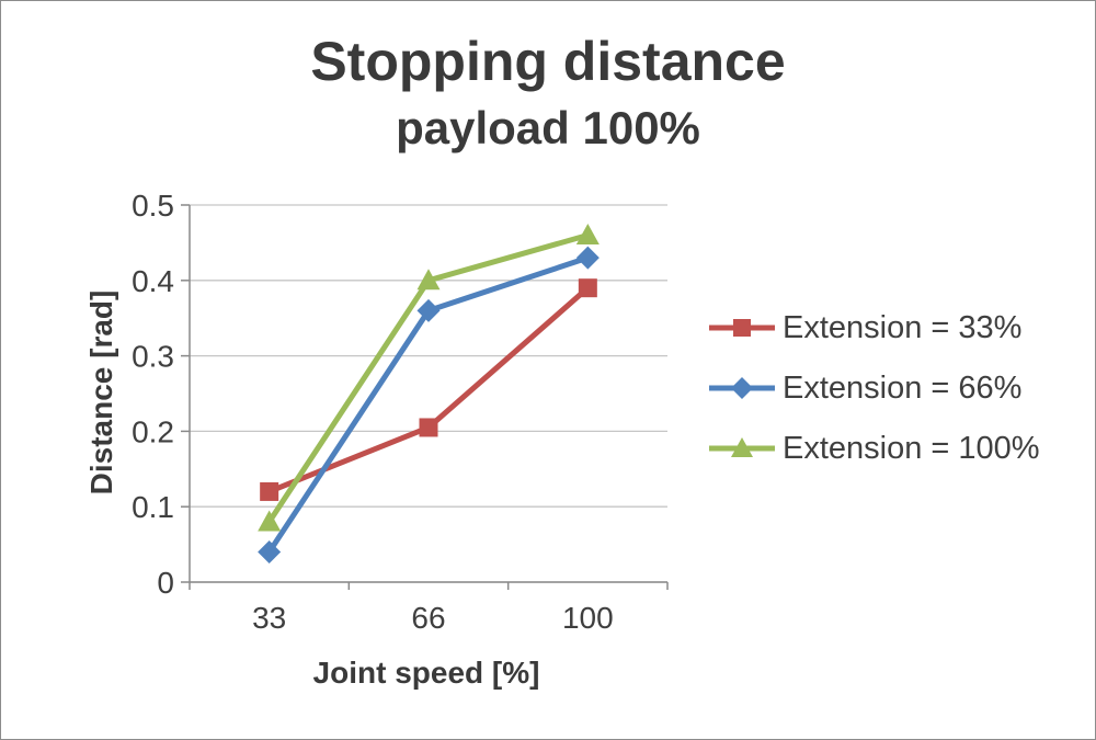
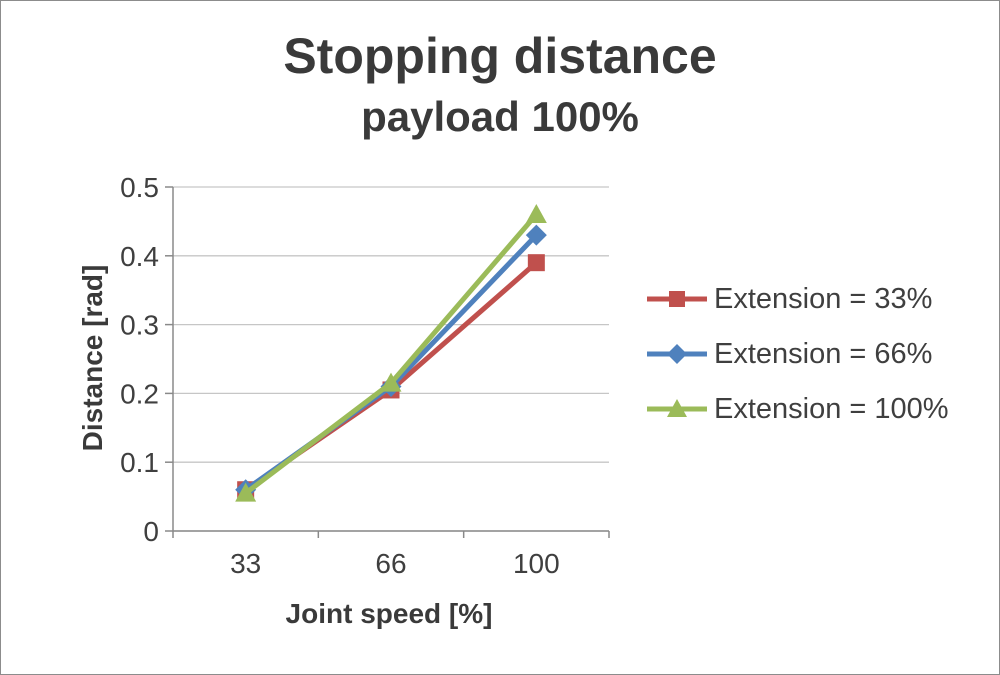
Extension = 33%/33: 0.12 -> 0.06
Extension = 66%/33: 0.04 -> 0.06
Extension = 100%/33: 0.08 -> 0.06
Extension = 66%/66: 0.36 -> 0.21
Extension = 100%/66: 0.40 -> 0.21
